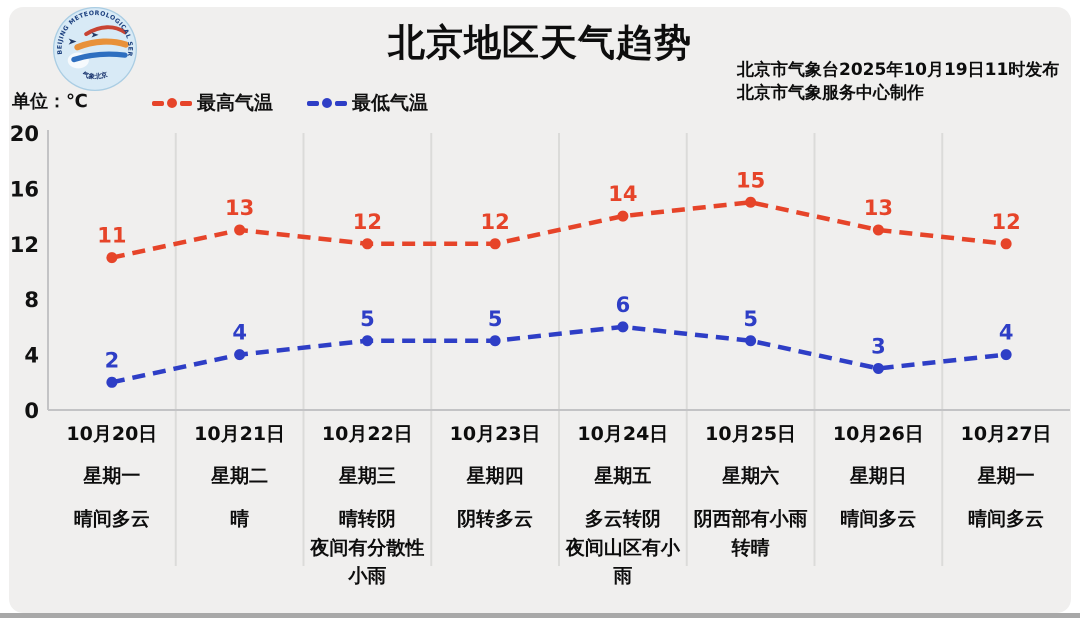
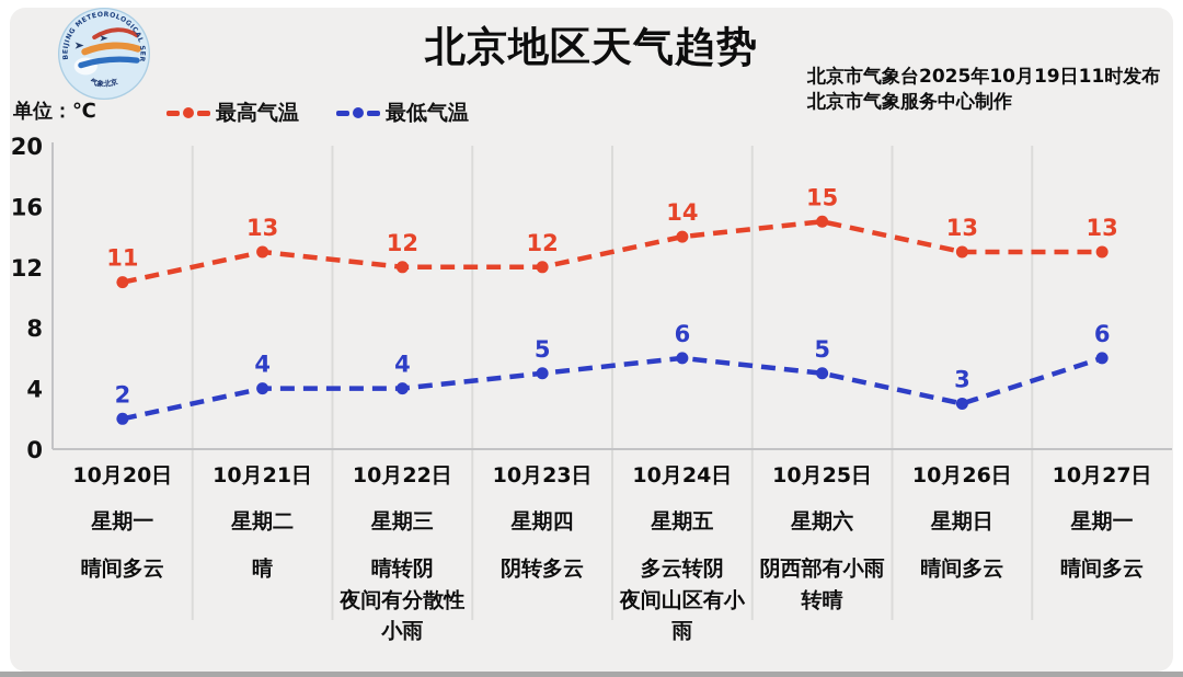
最低气温/10月22日: 5 -> 4
最高气温/10月27日: 12 -> 13
最低气温/10月27日: 4 -> 6
